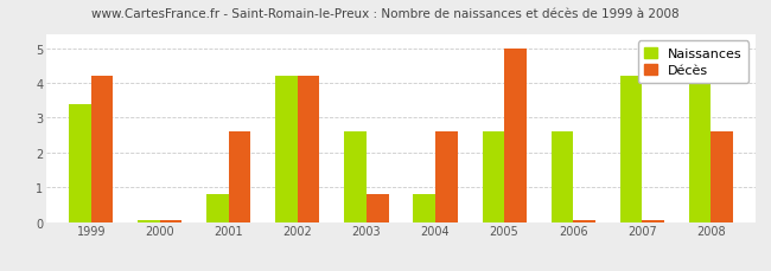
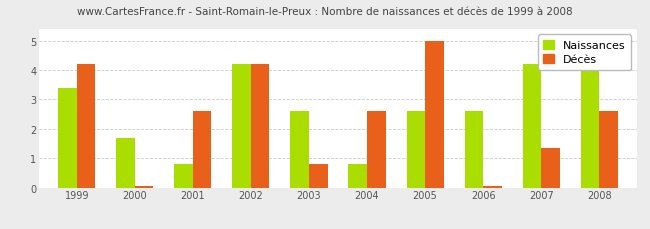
Naissances/2000: 0.04 -> 1.70
Décès/2007: 0.04 -> 1.35
